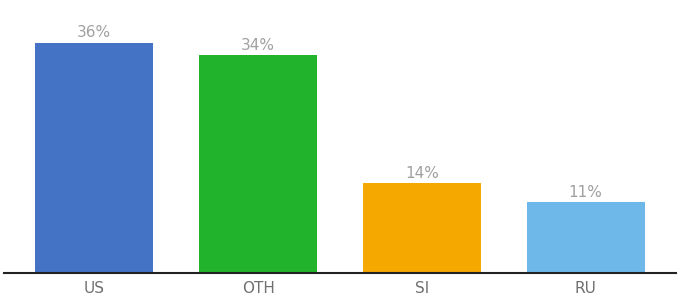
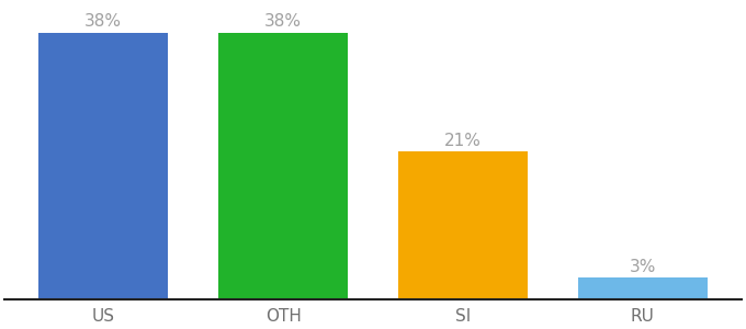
US: 36% -> 38%
OTH: 34% -> 38%
SI: 14% -> 21%
RU: 11% -> 3%
